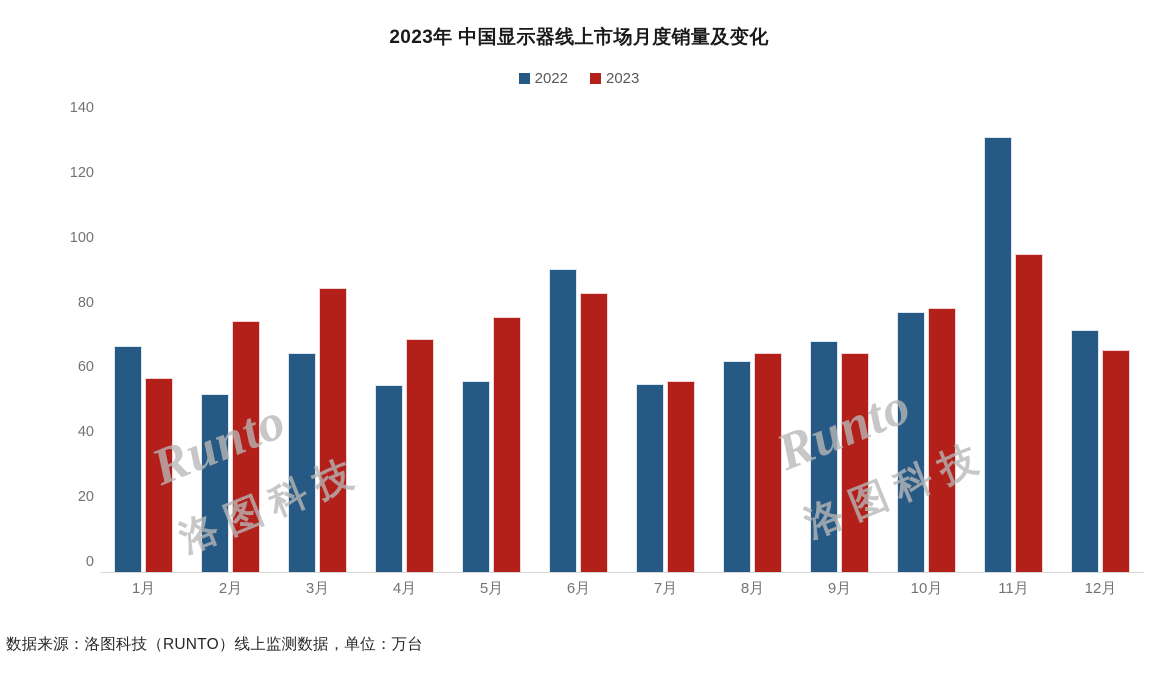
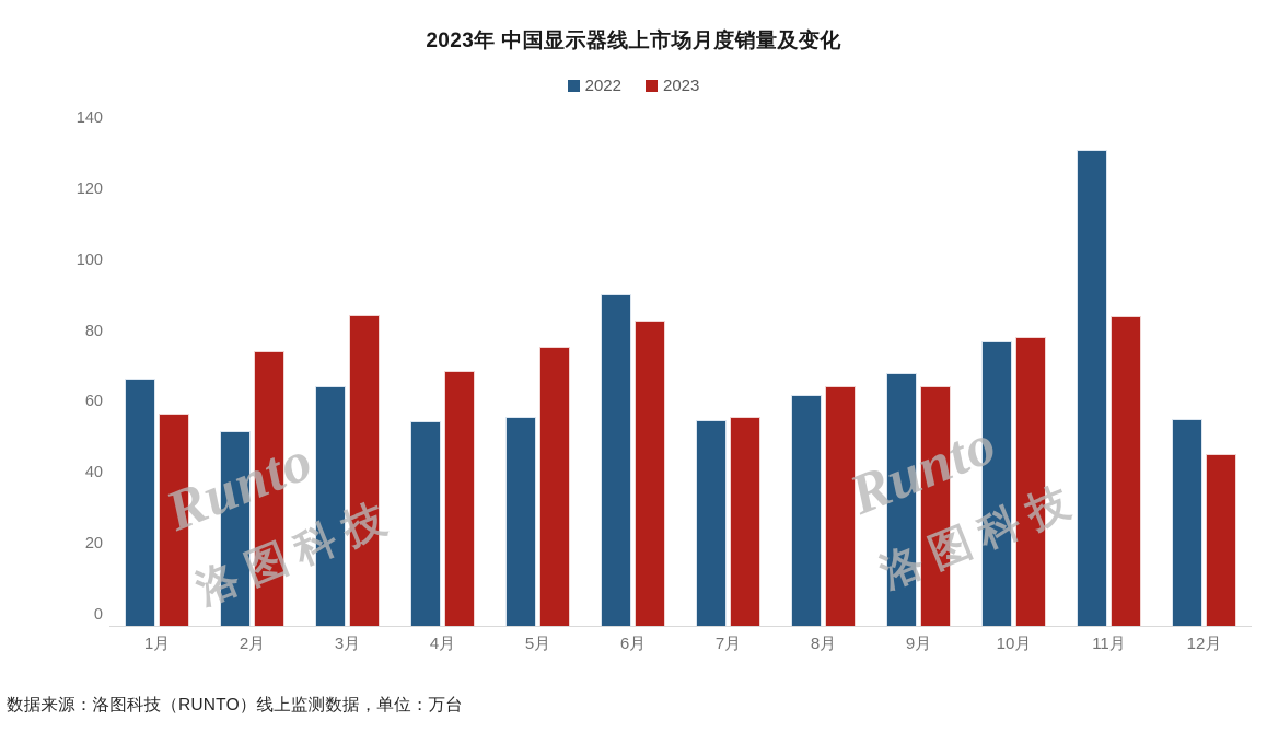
2023/11月: 98 -> 87
2022/12月: 74 -> 58
2023/12月: 68 -> 48
